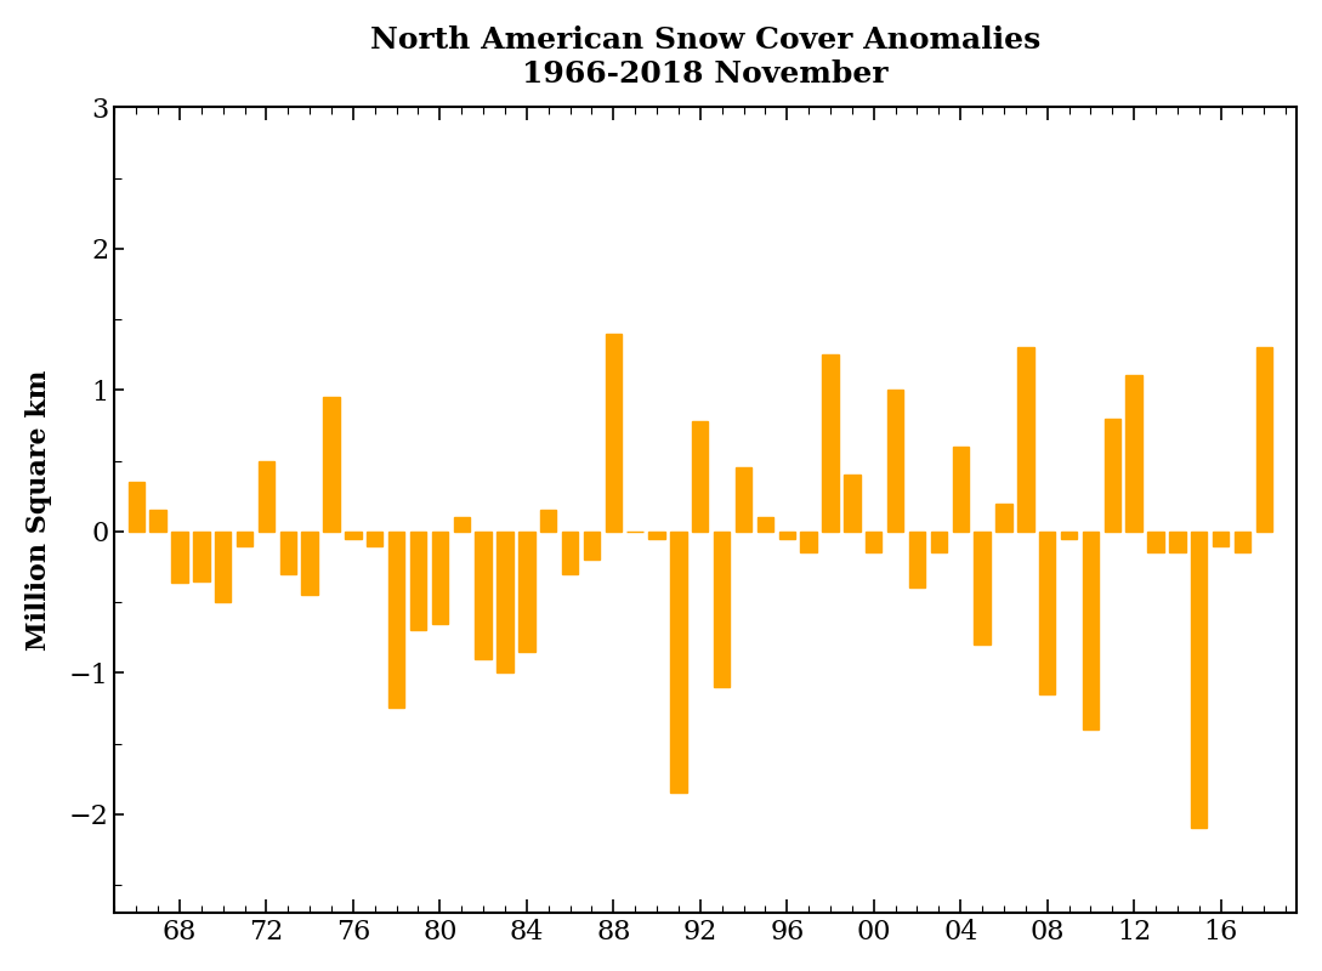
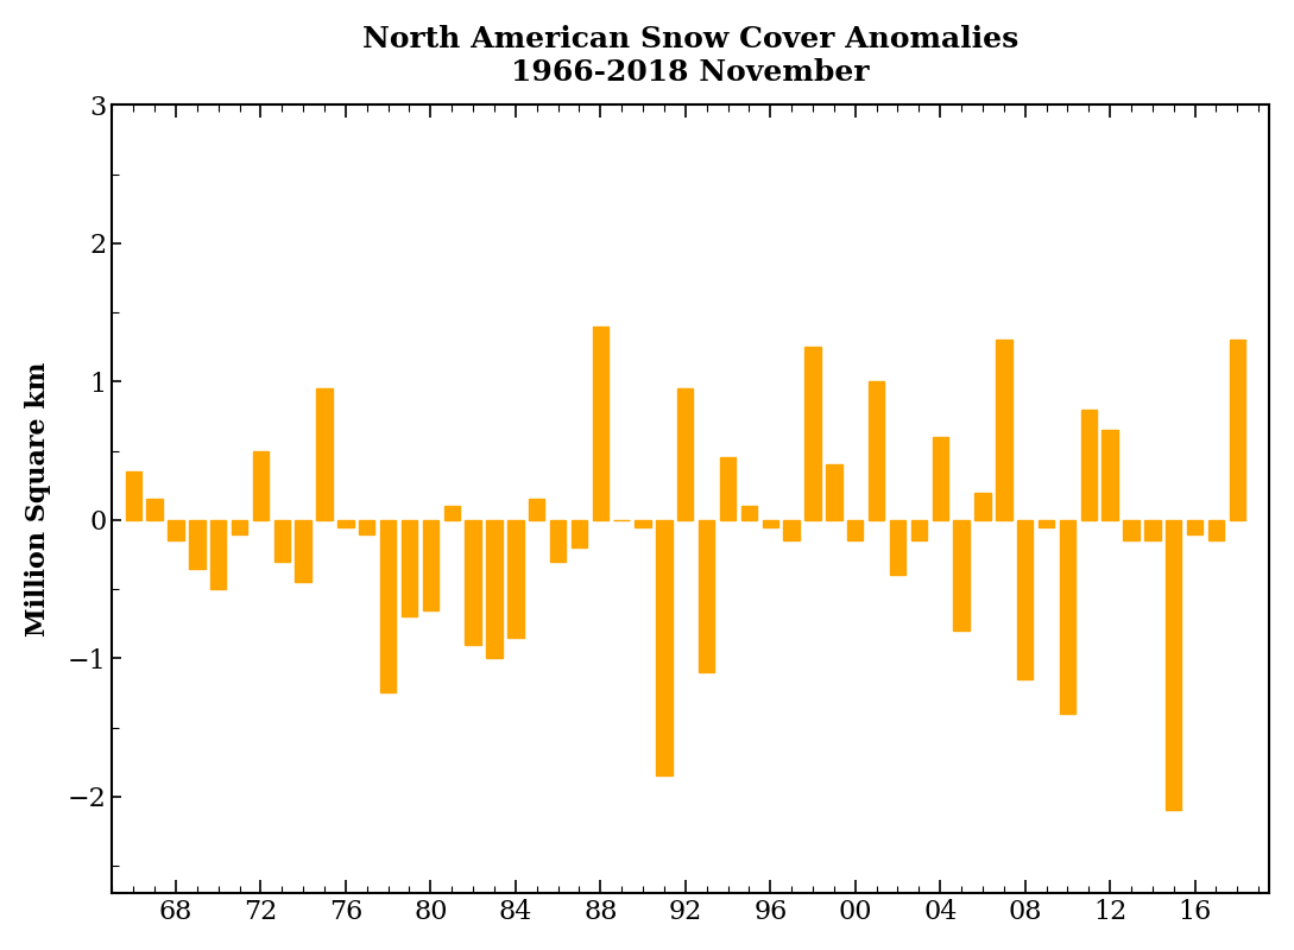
68: -0.36 -> -0.15
92: 0.78 -> 0.95
12: 1.11 -> 0.65
